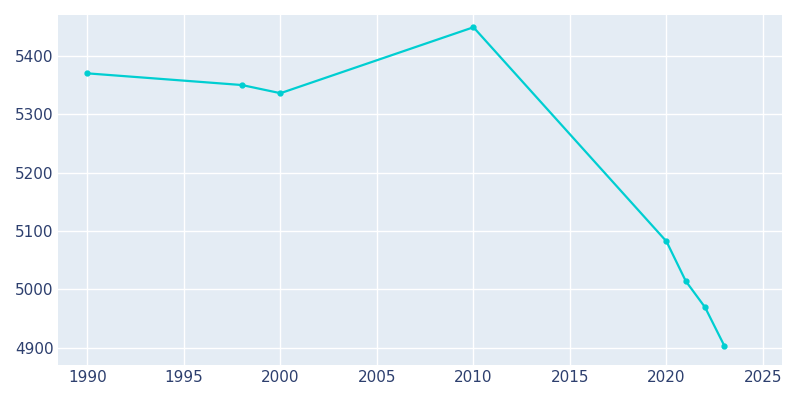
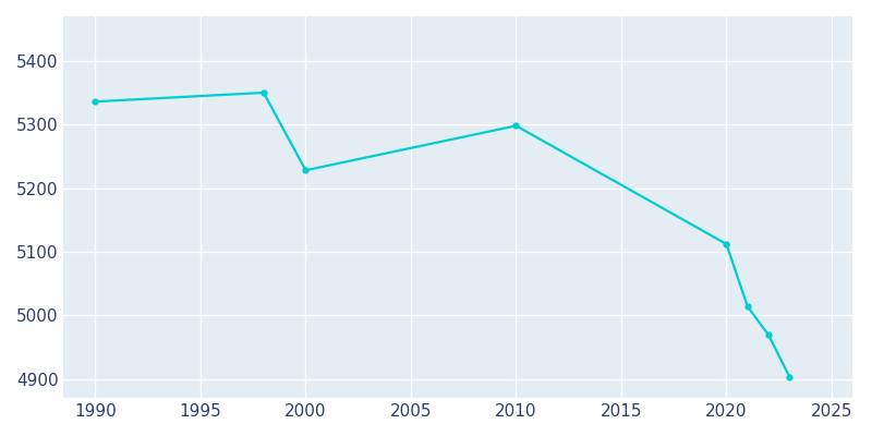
1990: 5370 -> 5336
2000: 5336 -> 5228
2010: 5449 -> 5298
2020: 5082 -> 5112
